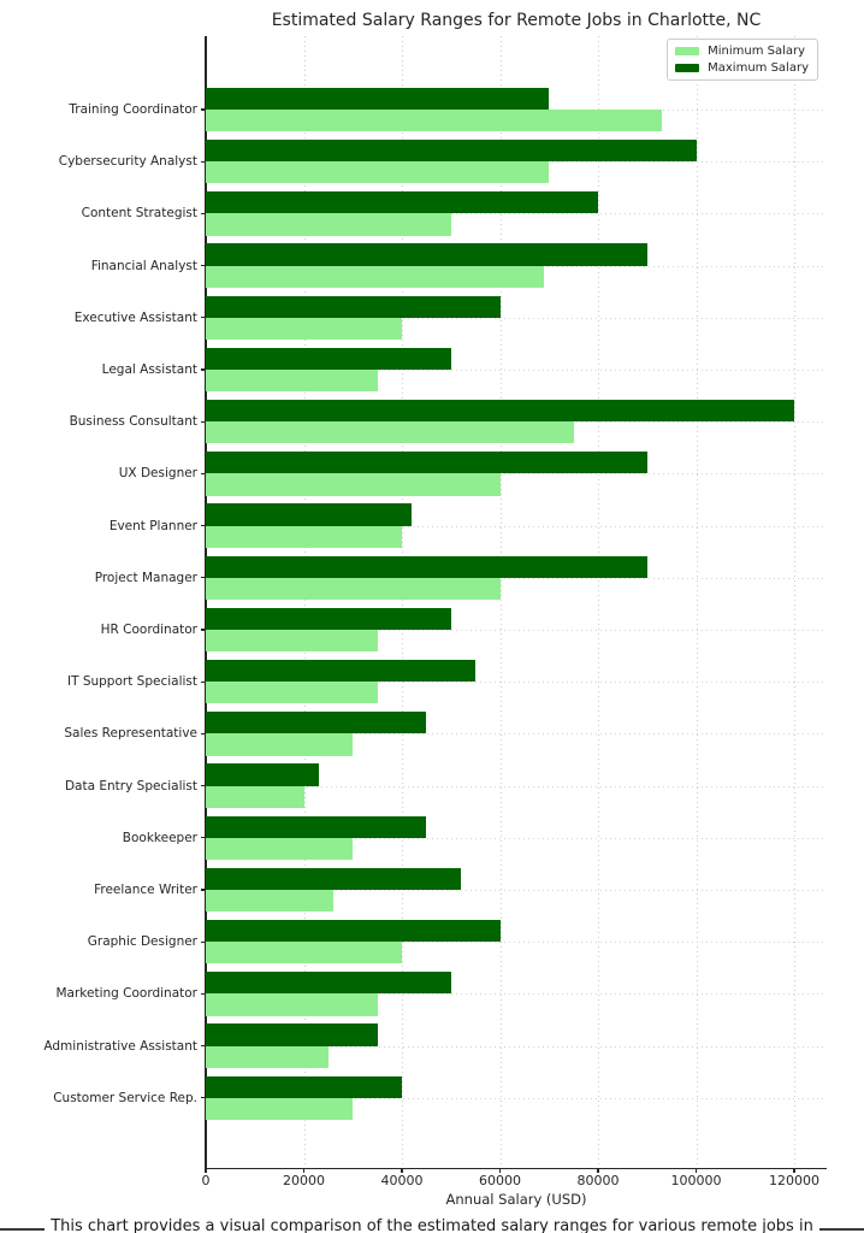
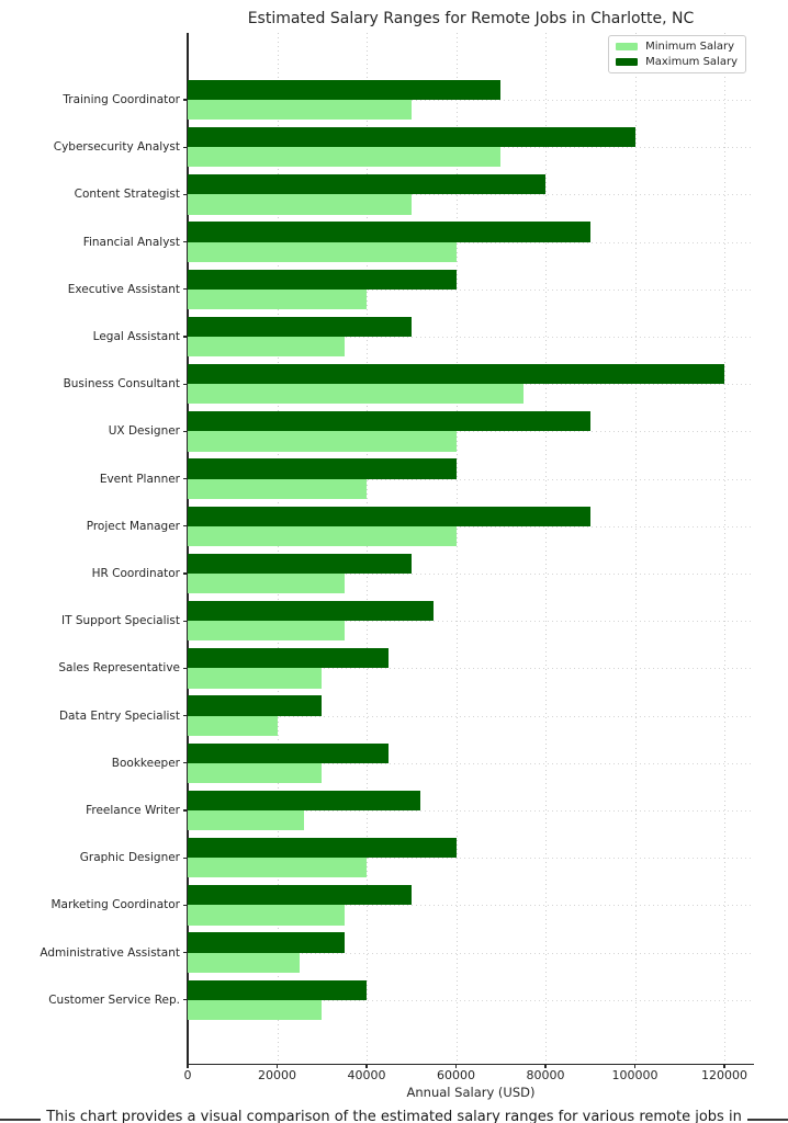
Minimum Salary/Training Coordinator: 93000 -> 50000
Minimum Salary/Financial Analyst: 69000 -> 60000
Maximum Salary/Event Planner: 42000 -> 60000
Maximum Salary/Data Entry Specialist: 23000 -> 30000
